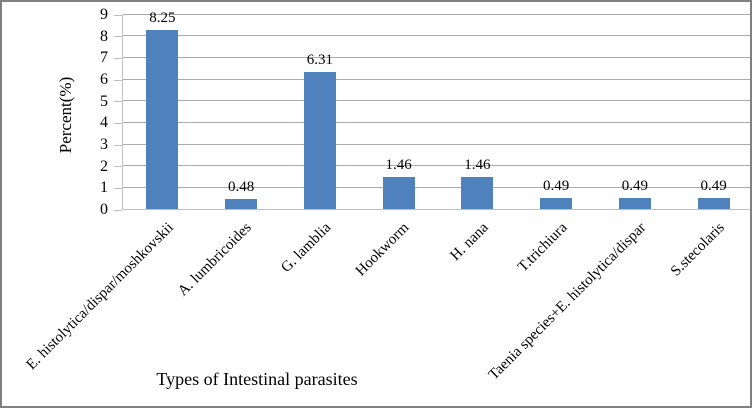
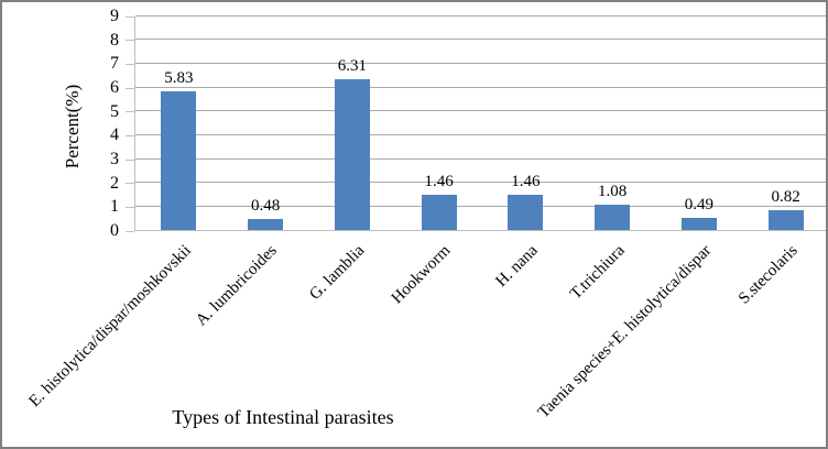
E. histolytica/dispar/moshkovskii: 8.25 -> 5.83
T.trichiura: 0.49 -> 1.08
S.stecolaris: 0.49 -> 0.82
